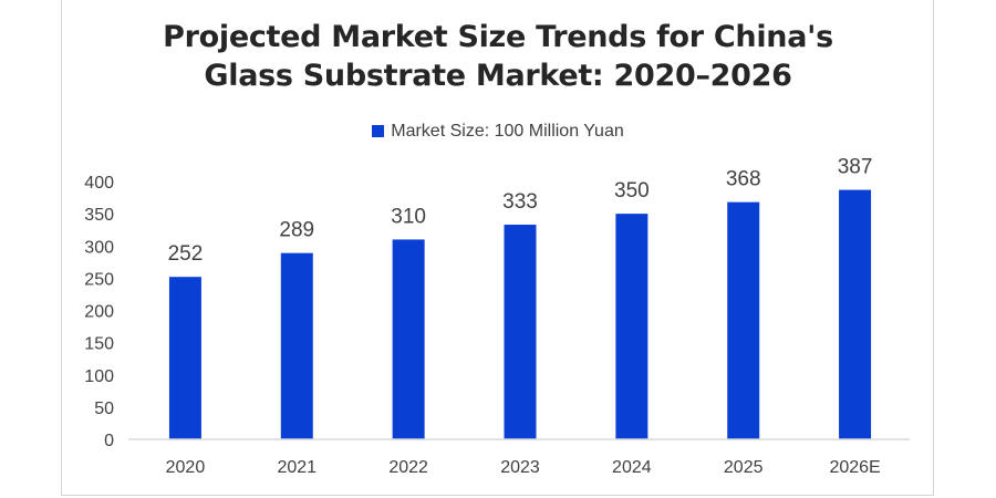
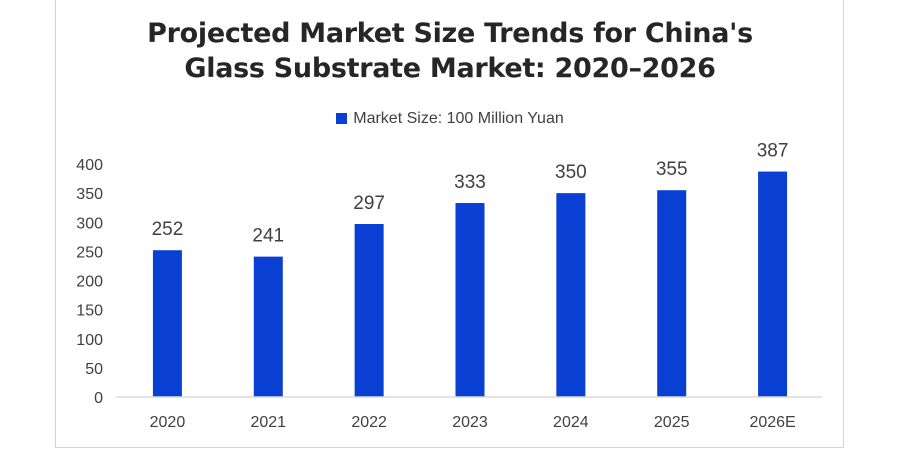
2021: 289 -> 241
2022: 310 -> 297
2025: 368 -> 355
